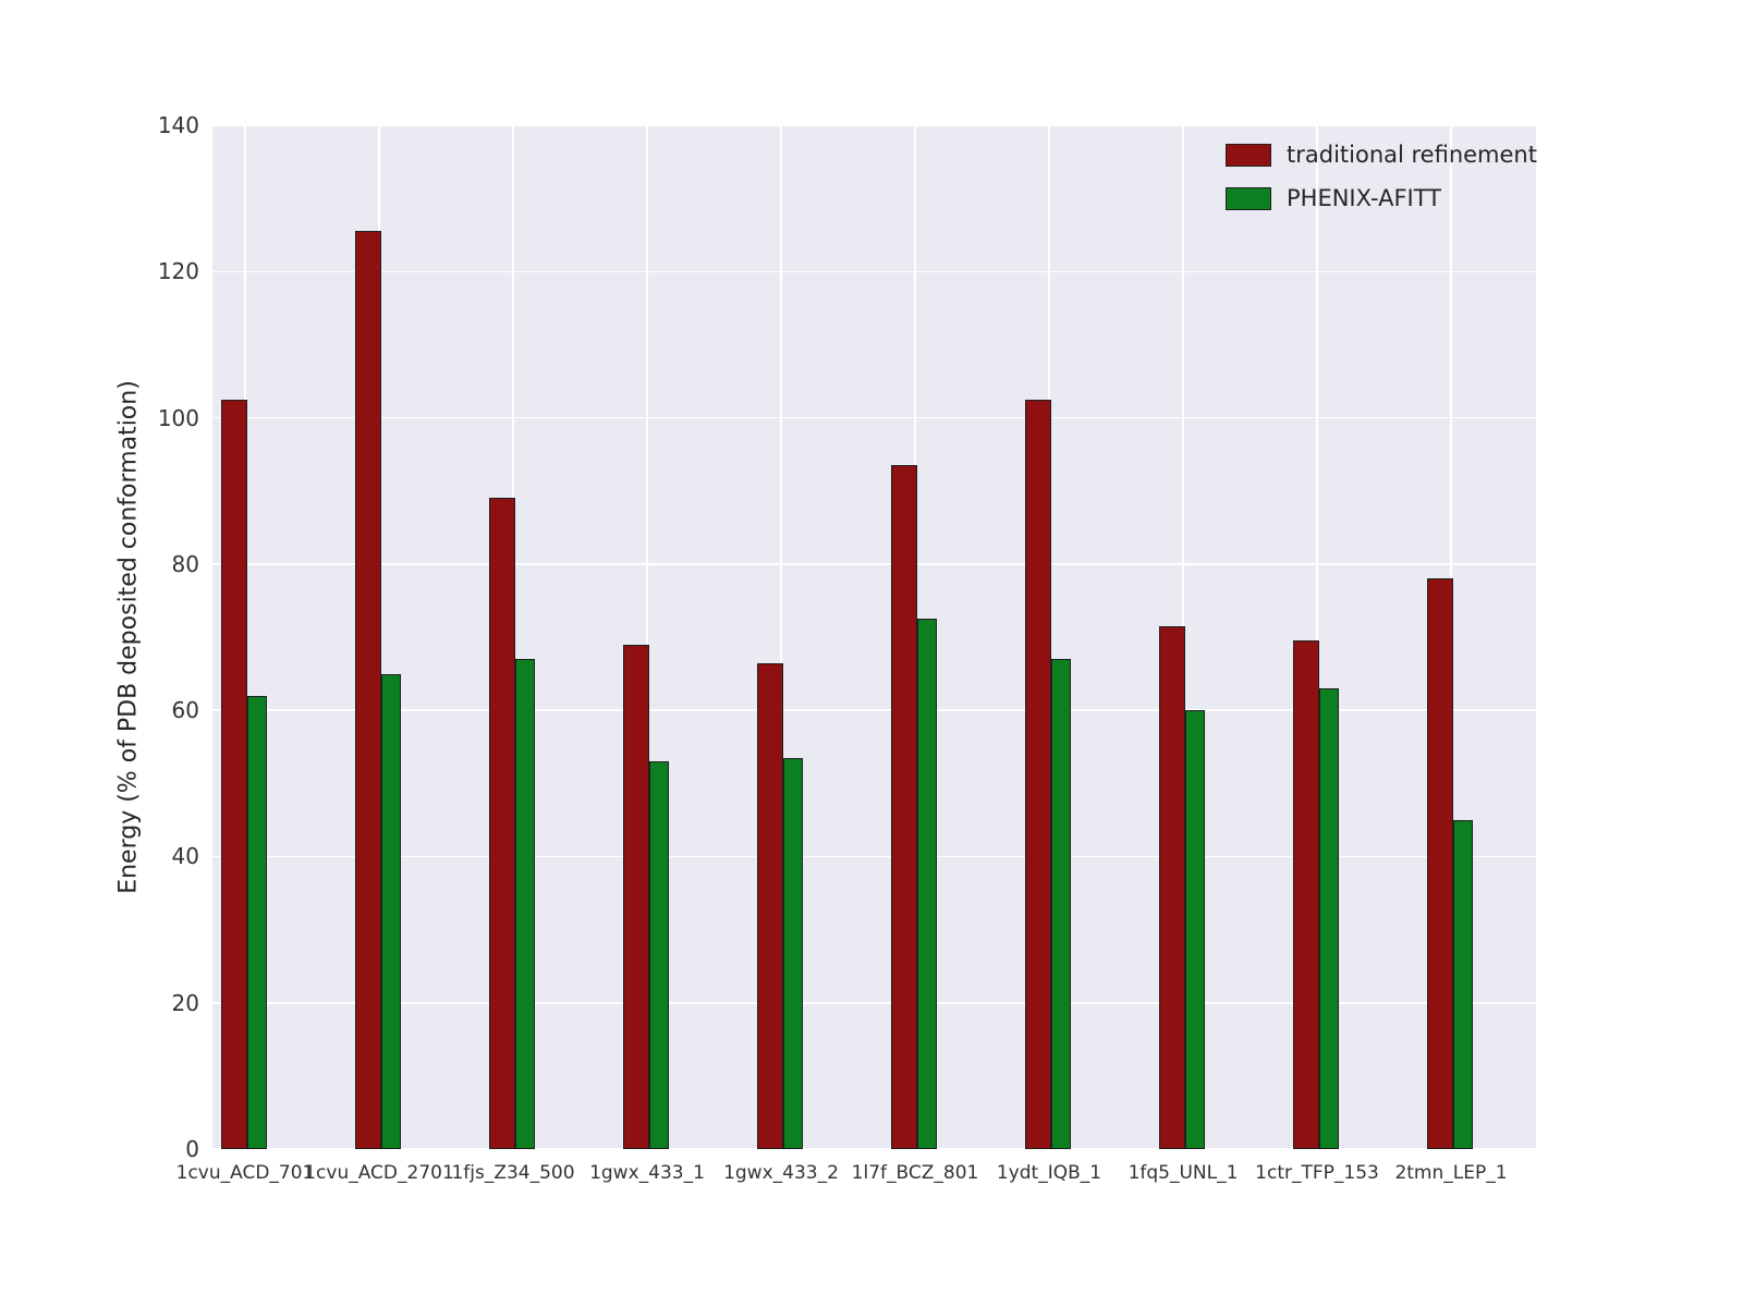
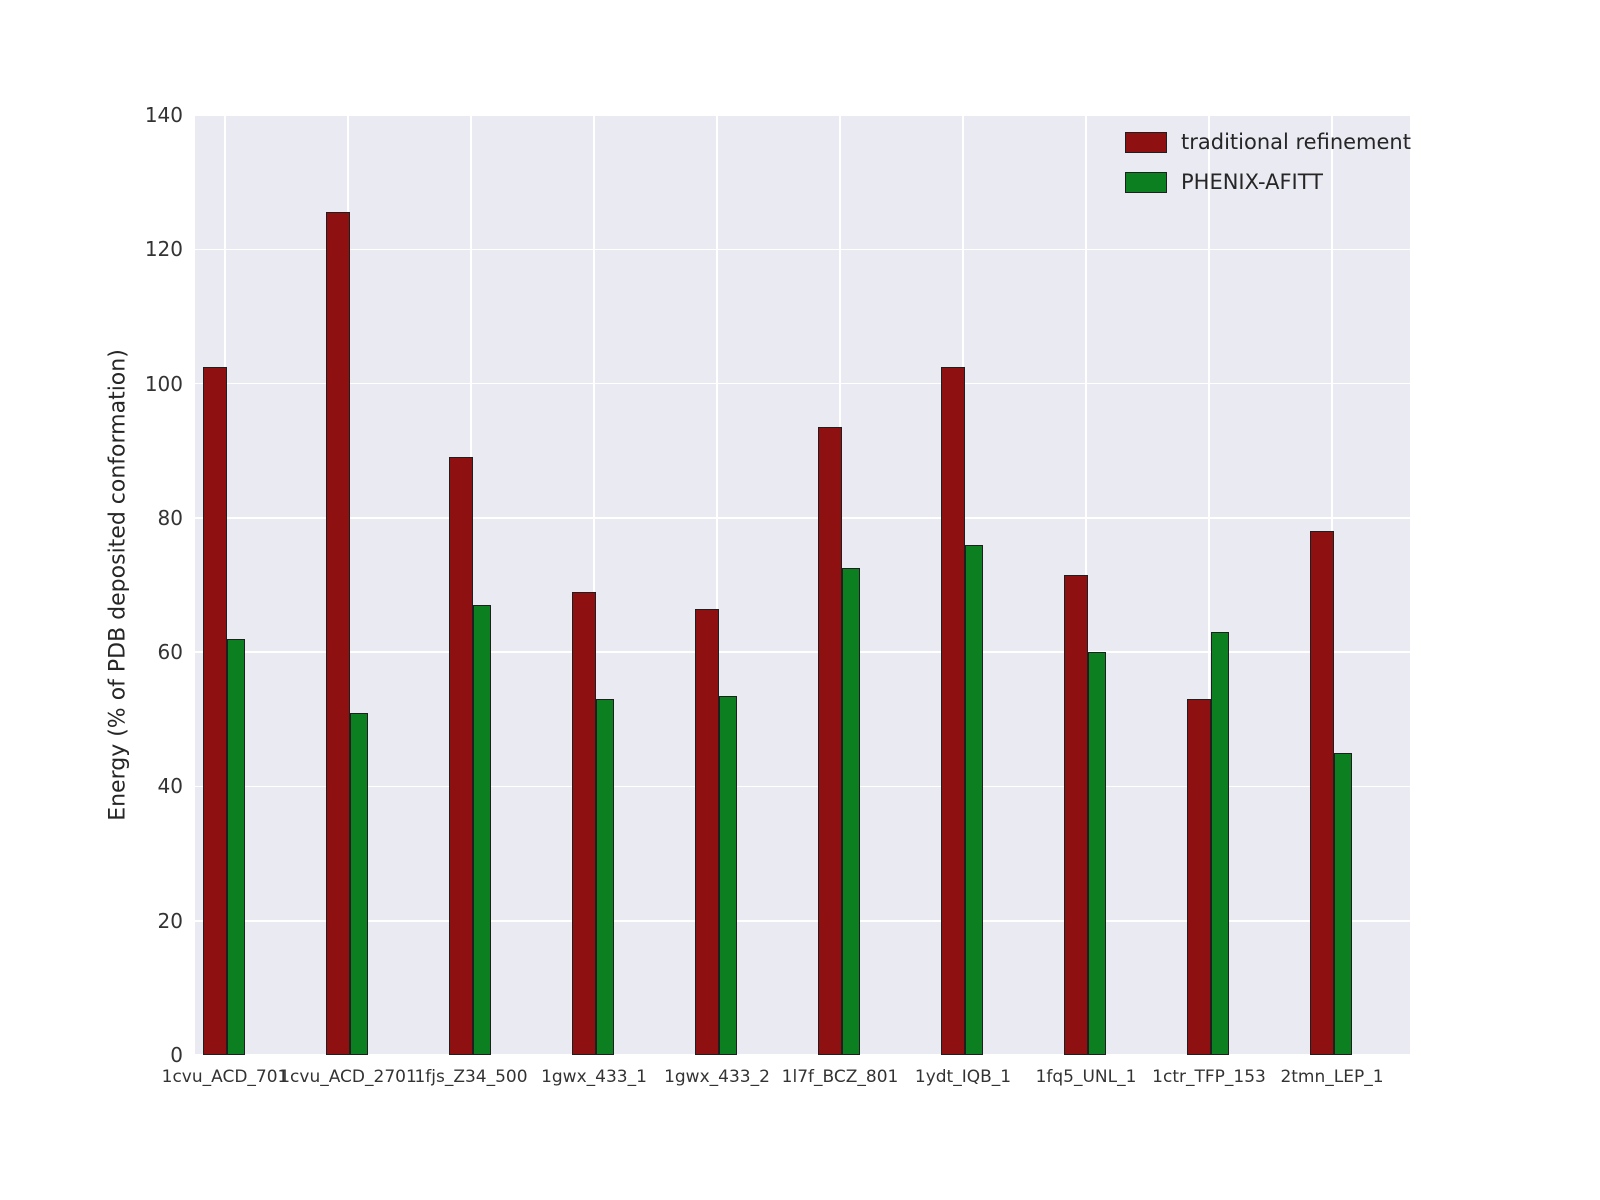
PHENIX-AFITT/1cvu_ACD_2701: 65 -> 51
PHENIX-AFITT/1ydt_IQB_1: 67 -> 76
traditional refinement/1ctr_TFP_153: 70 -> 53
